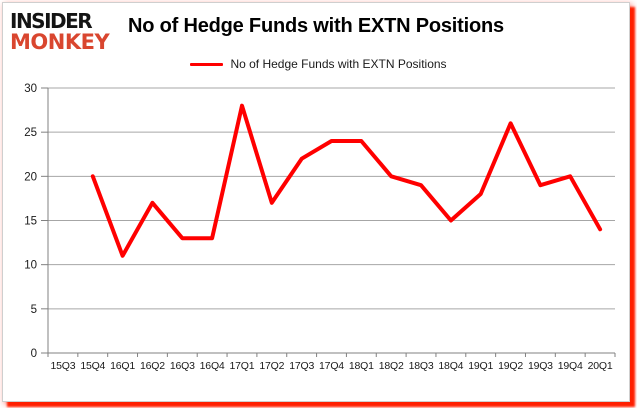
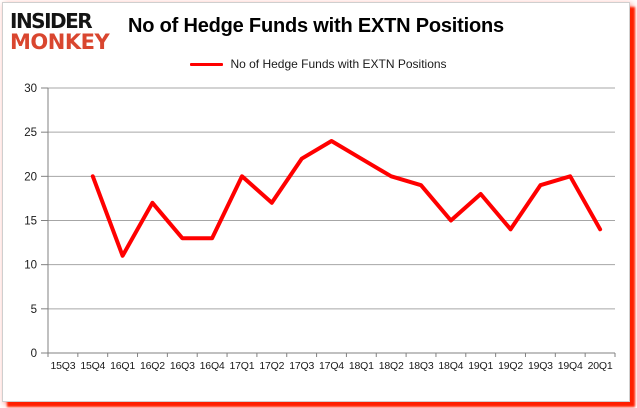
17Q1: 28 -> 20
18Q1: 24 -> 22
19Q2: 26 -> 14
